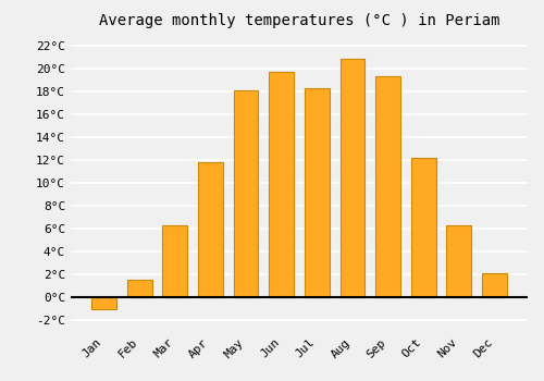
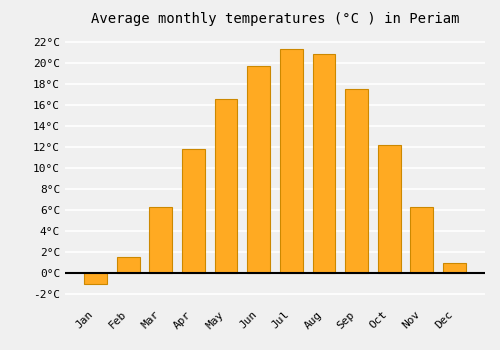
May: 18.1°C -> 16.6°C
Jul: 18.3°C -> 21.3°C
Sep: 19.3°C -> 17.5°C
Dec: 2.1°C -> 1.0°C
